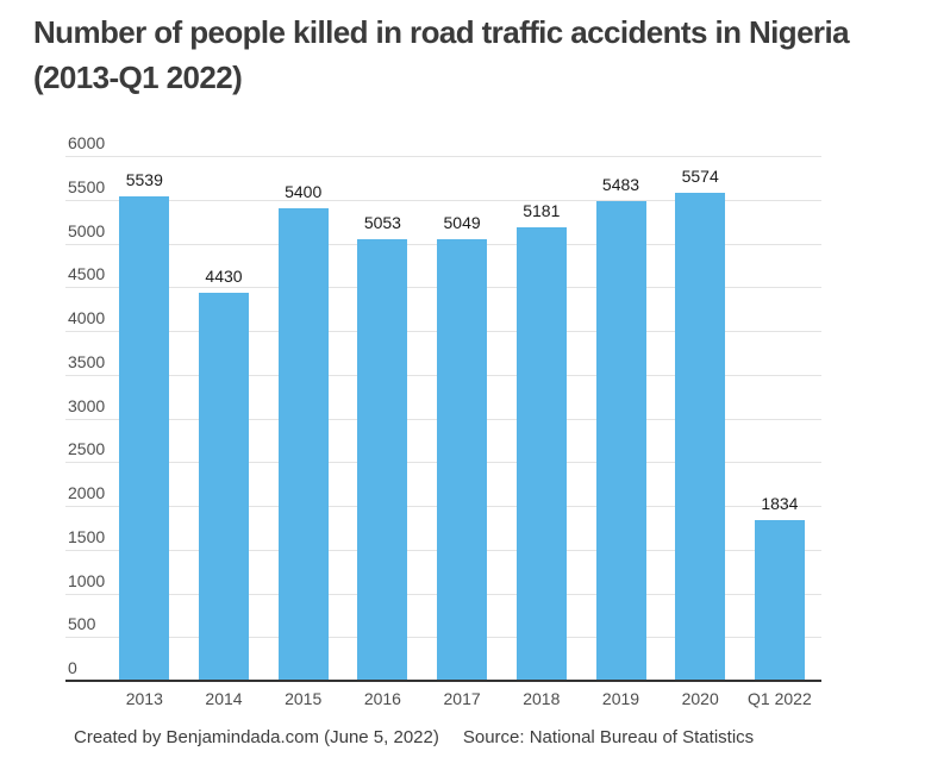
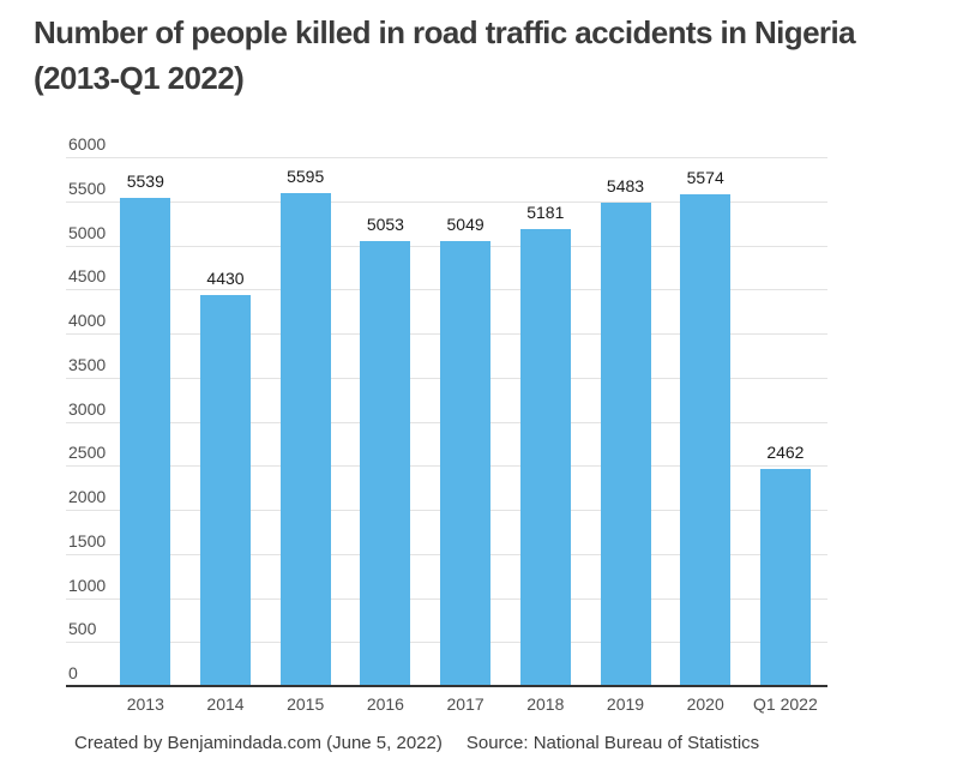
2015: 5400 -> 5595
Q1 2022: 1834 -> 2462
